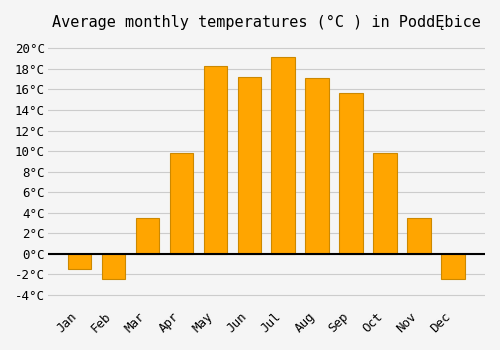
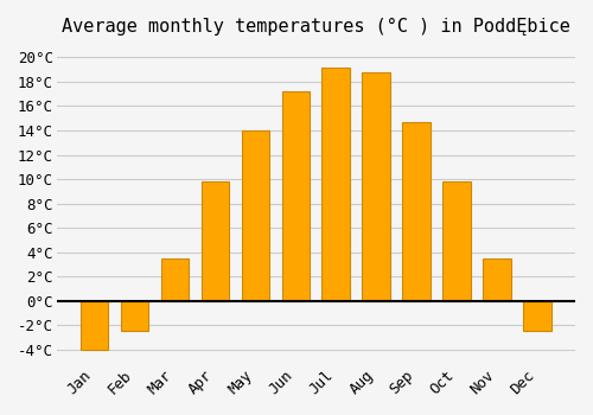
Jan: -1.5°C -> -4.0°C
May: 18.3°C -> 14.0°C
Aug: 17.1°C -> 18.8°C
Sep: 15.7°C -> 14.7°C
